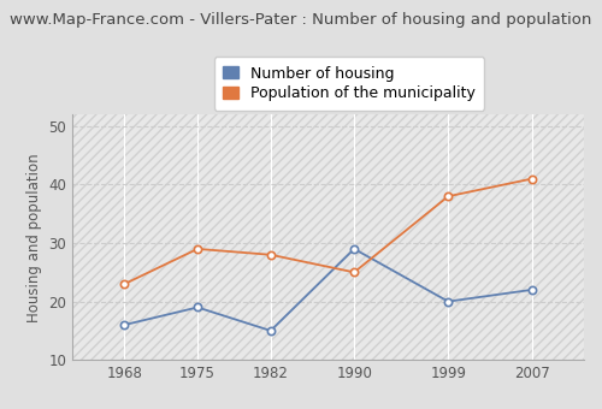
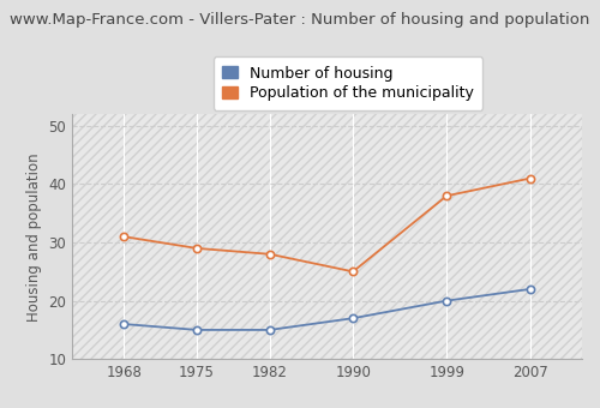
Population of the municipality/1968: 23 -> 31
Number of housing/1975: 19 -> 15
Number of housing/1990: 29 -> 17
